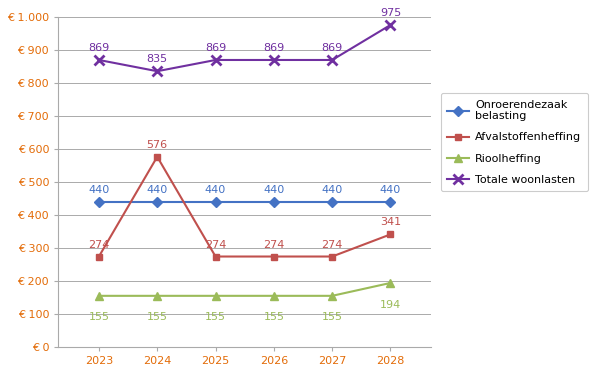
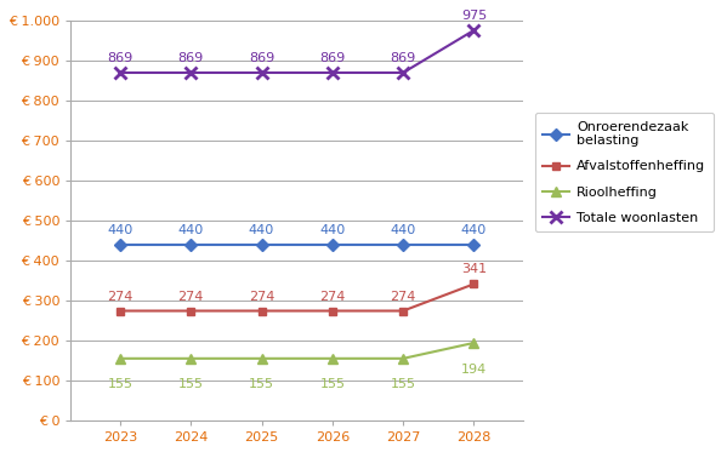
Afvalstoffenheffing/2024: 576 -> 274
Totale woonlasten/2024: 835 -> 869
